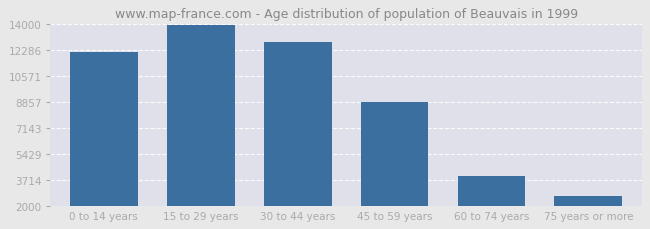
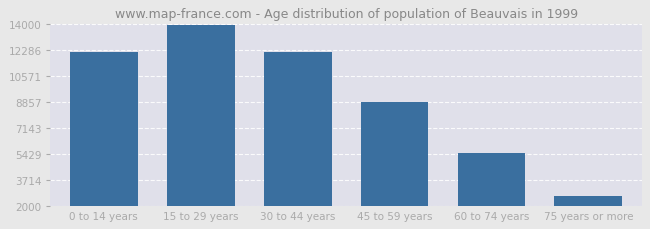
30 to 44 years: 12800 -> 12200
60 to 74 years: 4000 -> 5500
